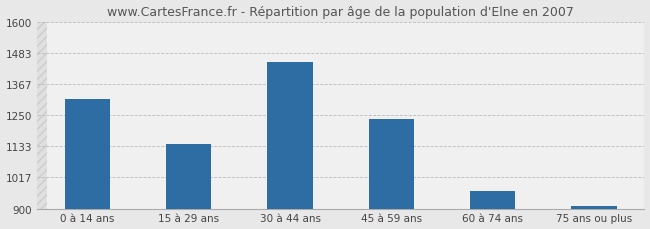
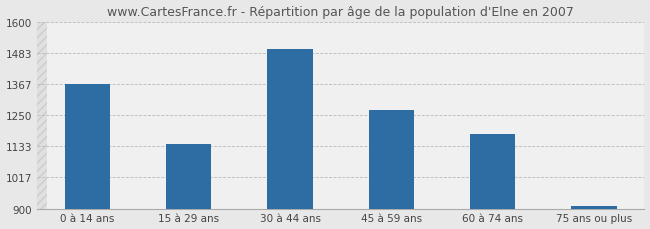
0 à 14 ans: 1310 -> 1367
30 à 44 ans: 1450 -> 1497
45 à 59 ans: 1235 -> 1270
60 à 74 ans: 965 -> 1180
